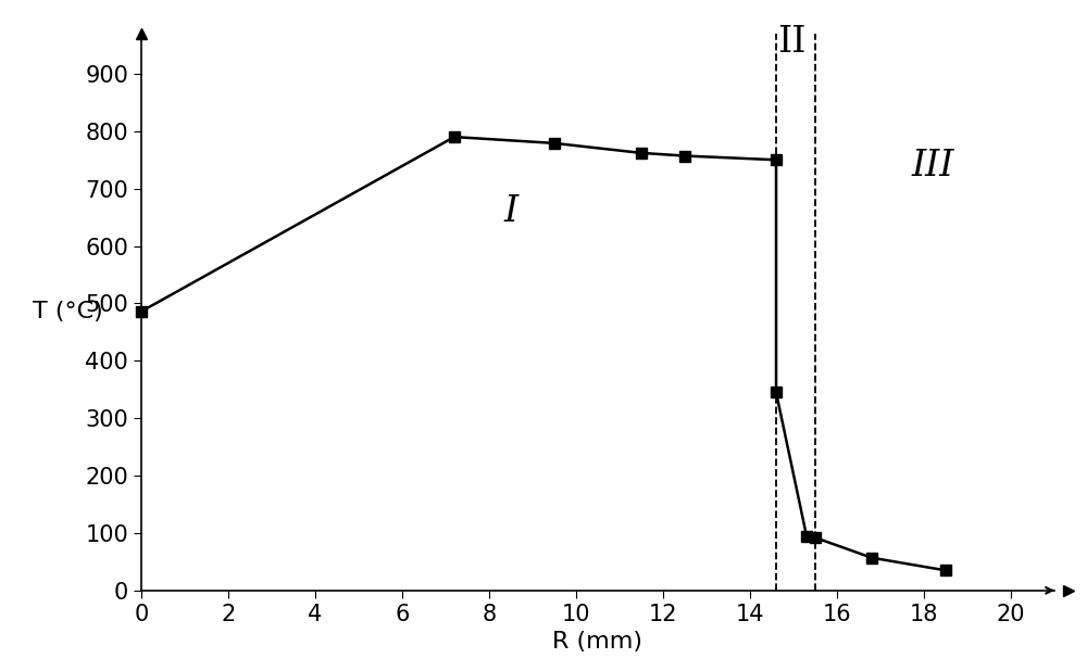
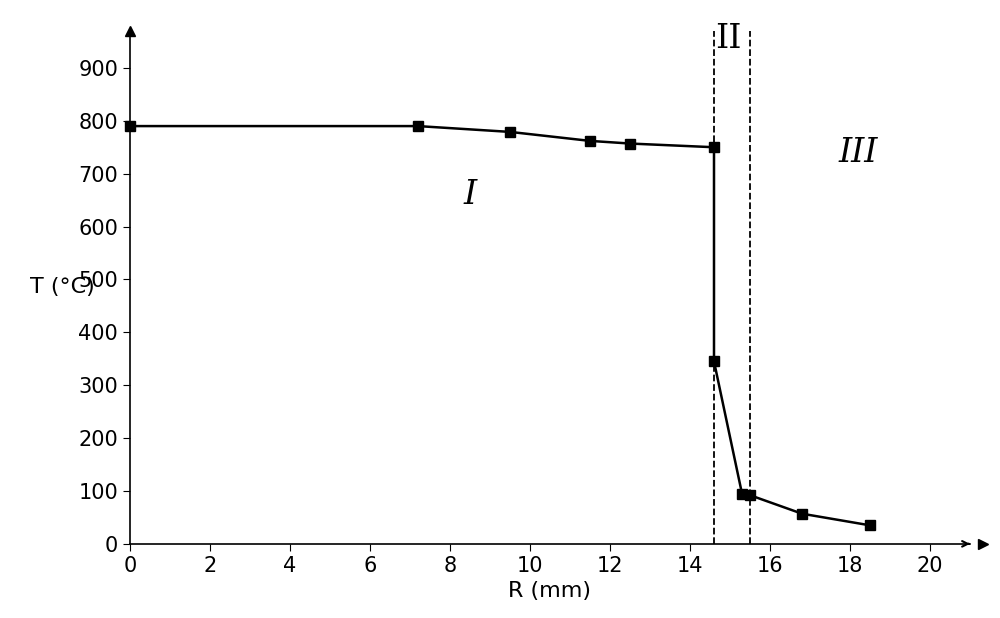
0: 486 -> 790
